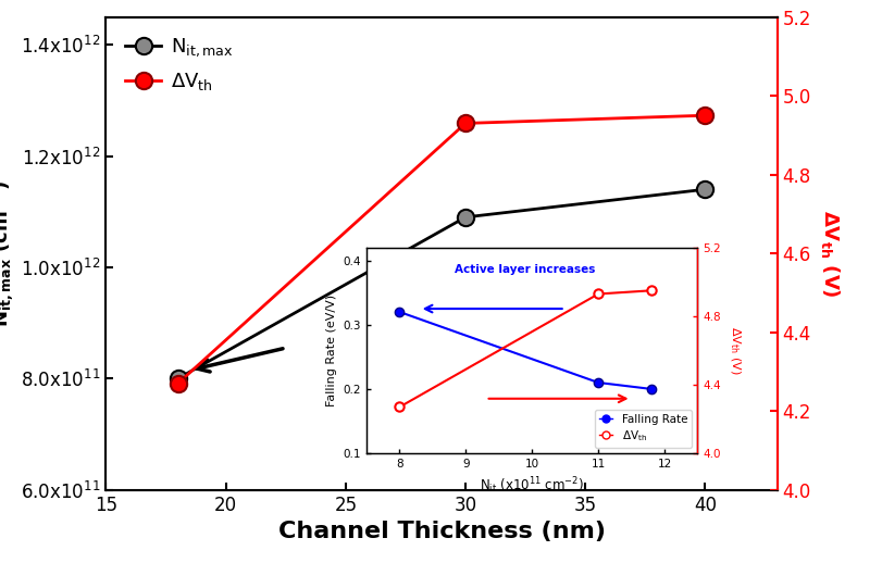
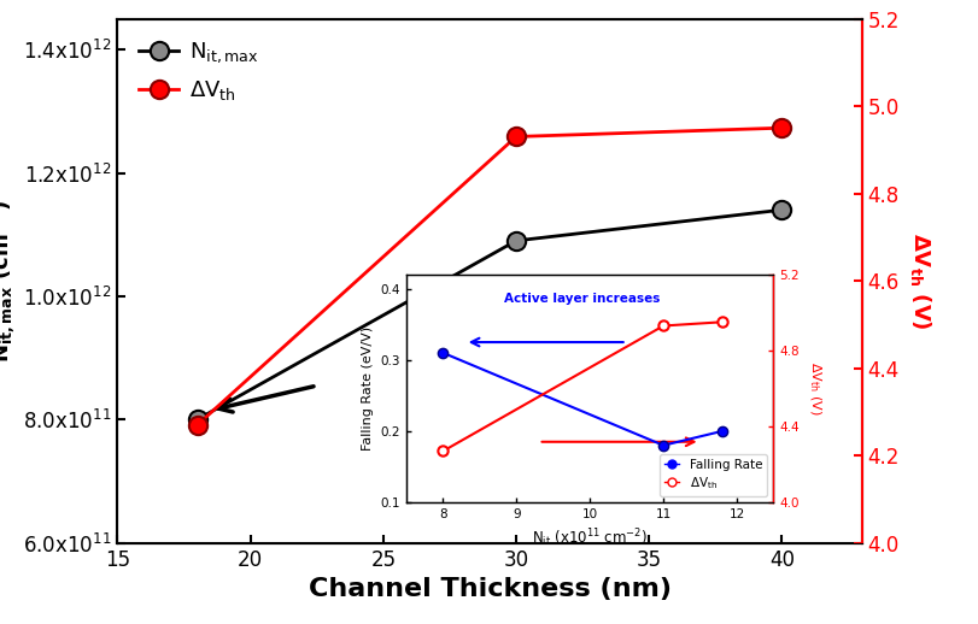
Falling Rate/8: 0.32 -> 0.31
Falling Rate/11: 0.21 -> 0.18
